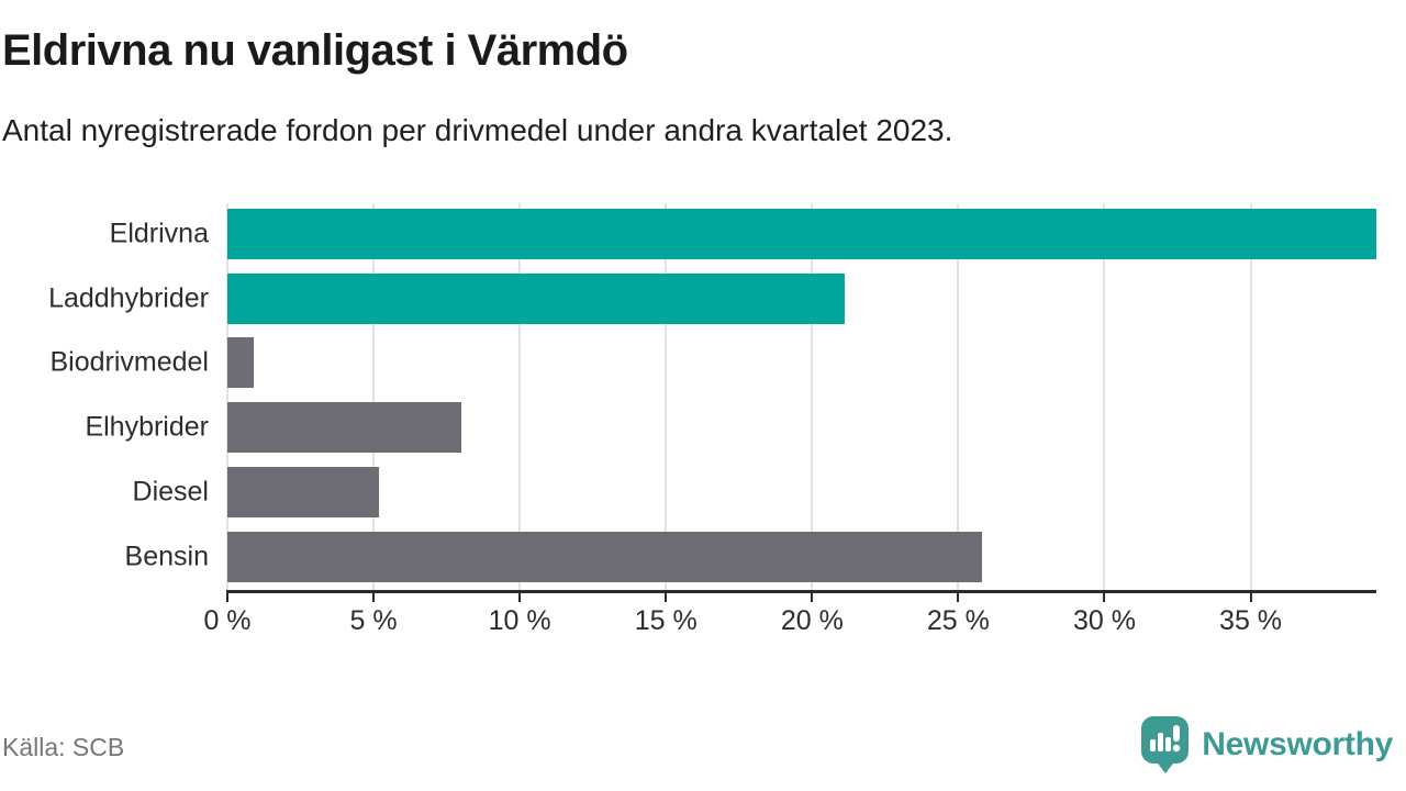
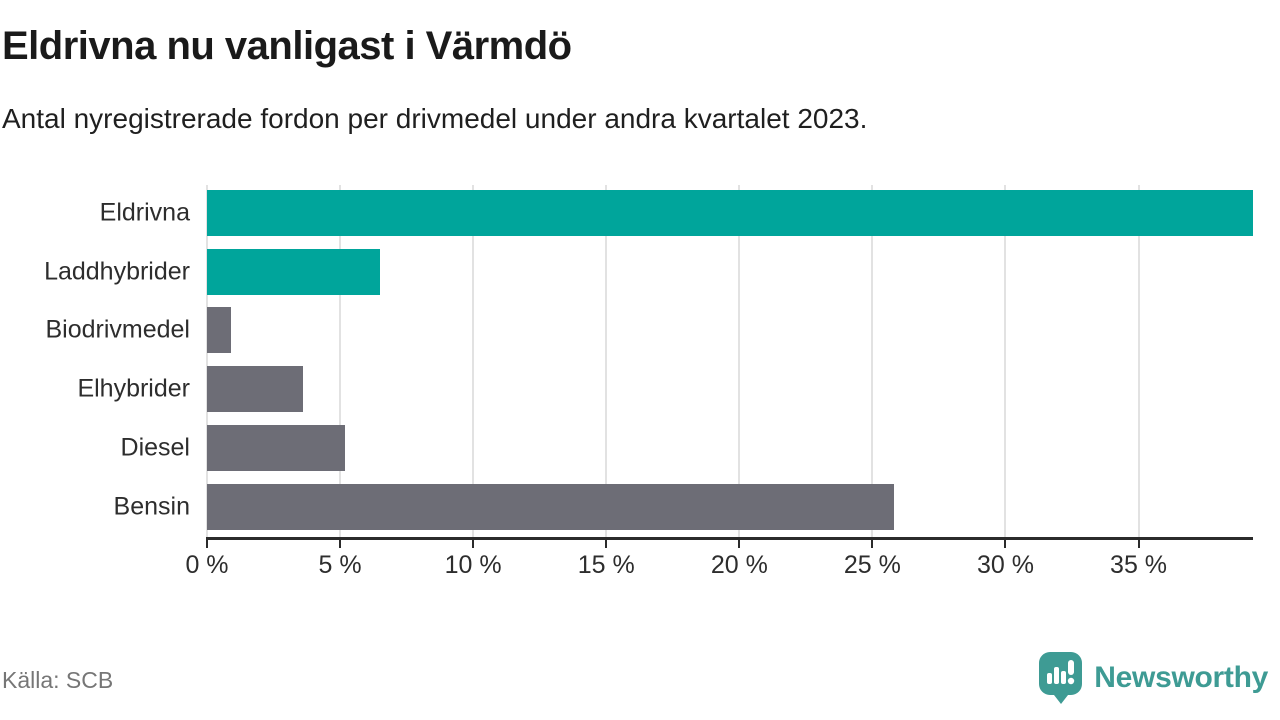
Laddhybrider: 21.1% -> 6.5%
Elhybrider: 8.0% -> 3.6%
